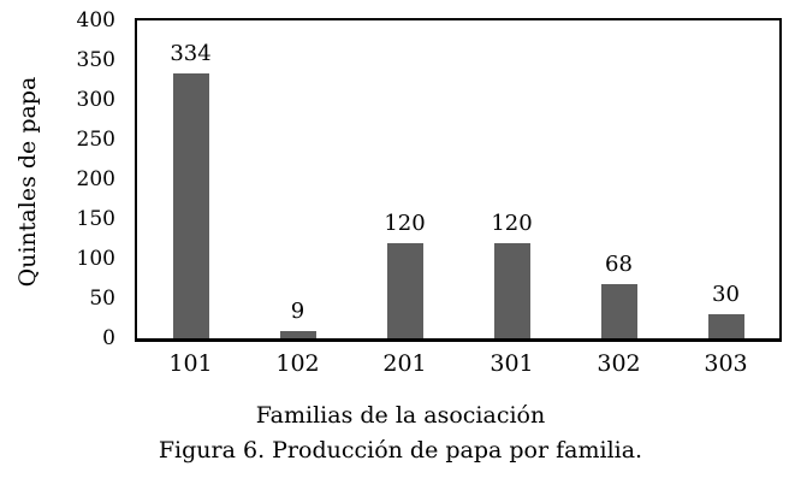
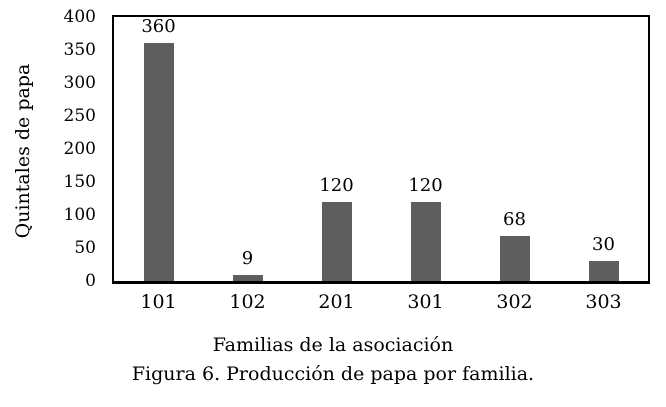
101: 334 -> 360
